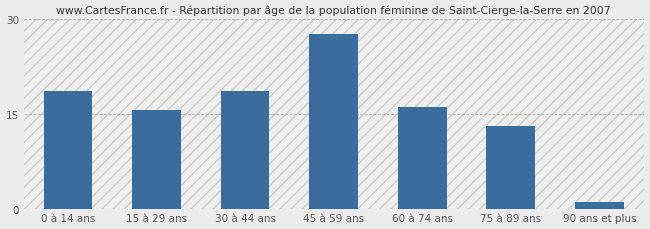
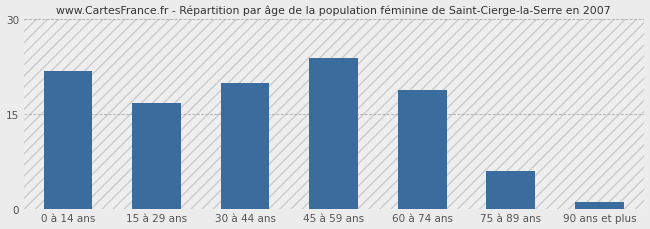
0 à 14 ans: 18.5 -> 21.8
15 à 29 ans: 15.5 -> 16.6
30 à 44 ans: 18.5 -> 19.8
45 à 59 ans: 27.5 -> 23.8
60 à 74 ans: 16.0 -> 18.8
75 à 89 ans: 13.0 -> 6.0
